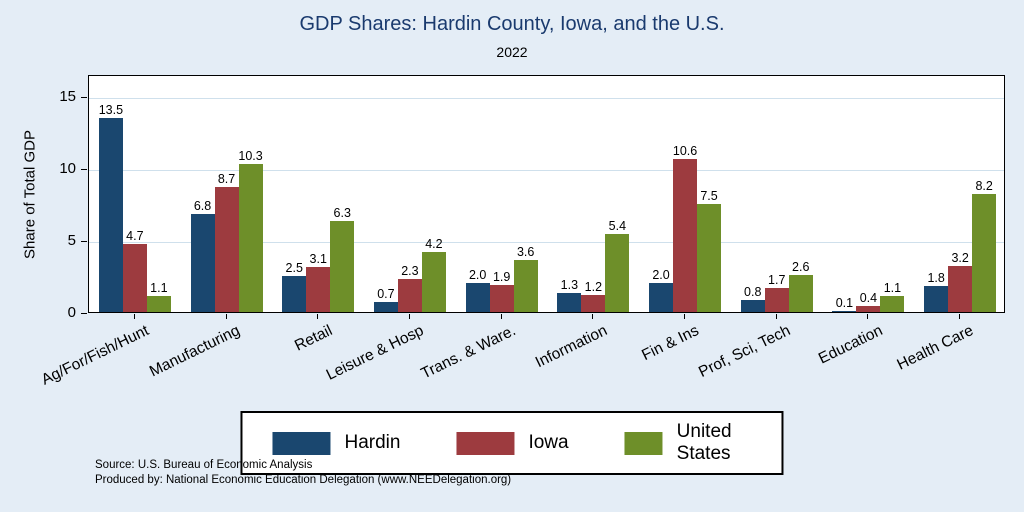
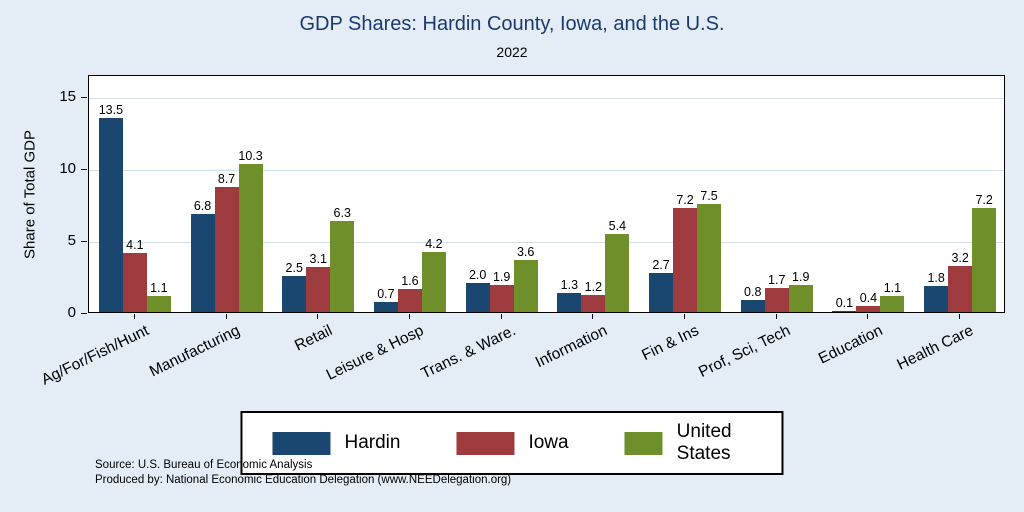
Iowa/Ag/For/Fish/Hunt: 4.7 -> 4.1
Iowa/Leisure & Hosp: 2.3 -> 1.6
Hardin/Fin & Ins: 2.0 -> 2.7
Iowa/Fin & Ins: 10.6 -> 7.2
United States/Prof, Sci, Tech: 2.6 -> 1.9
United States/Health Care: 8.2 -> 7.2
